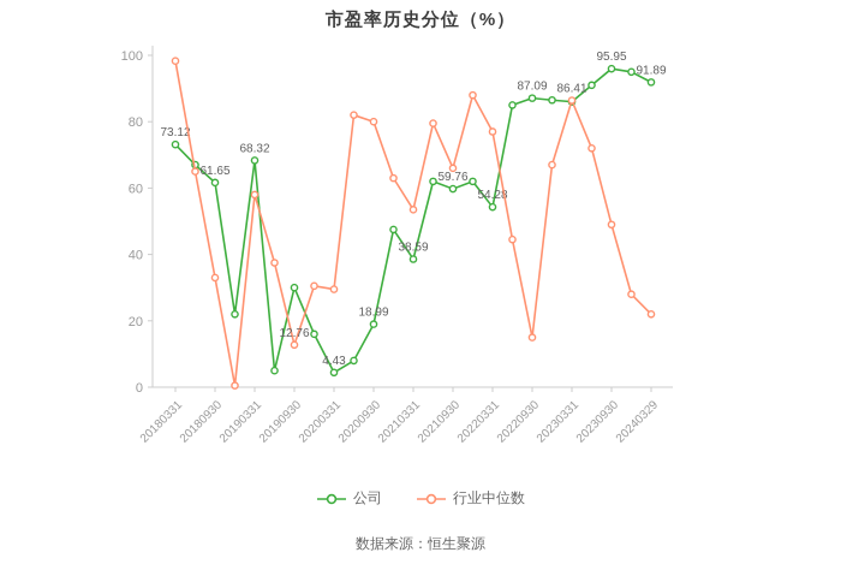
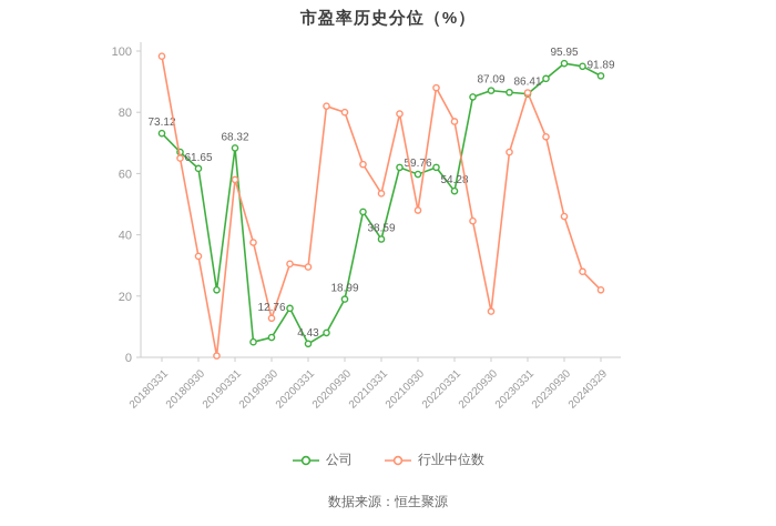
公司/20190930: 30 -> 6
行业中位数/20210930: 66 -> 48
行业中位数/20230930: 49 -> 46
